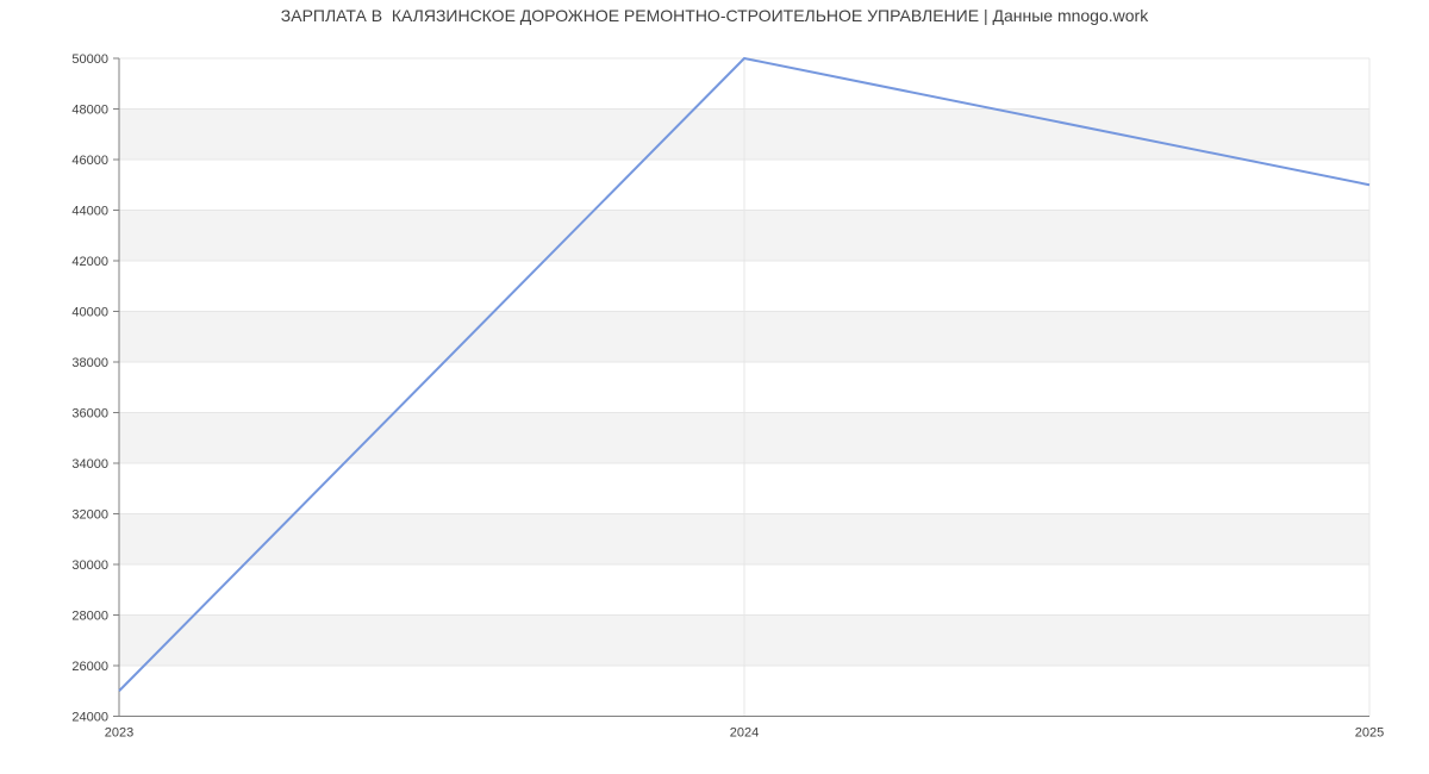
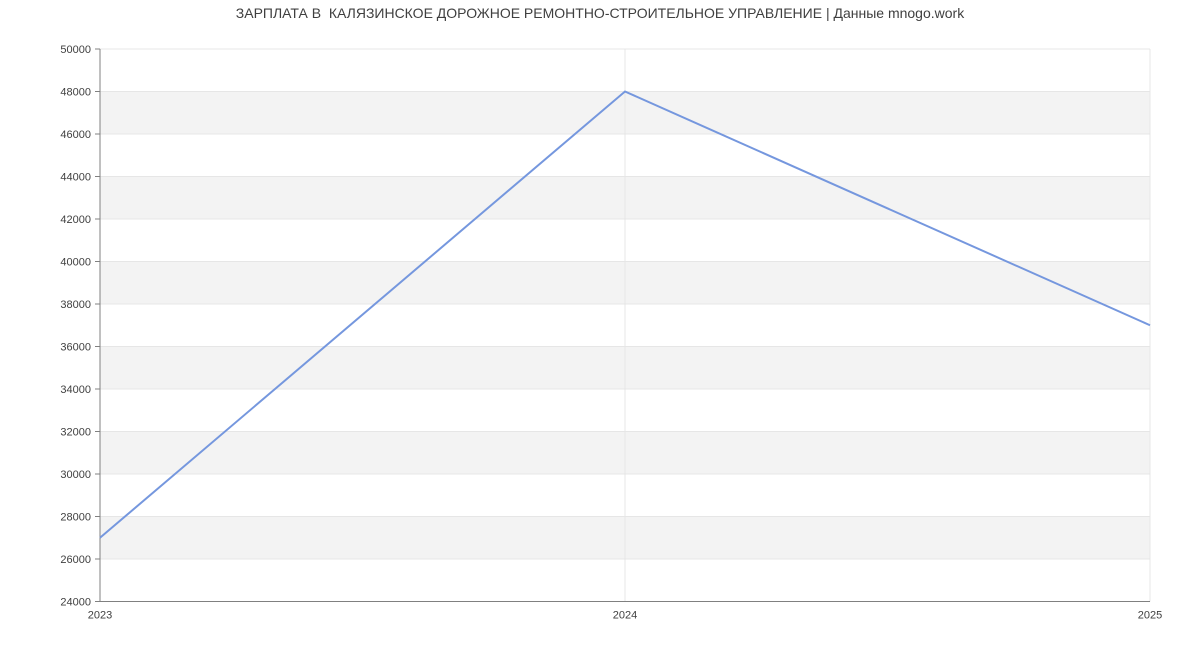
2023: 25000 -> 27000
2024: 50000 -> 48000
2025: 45000 -> 37000
